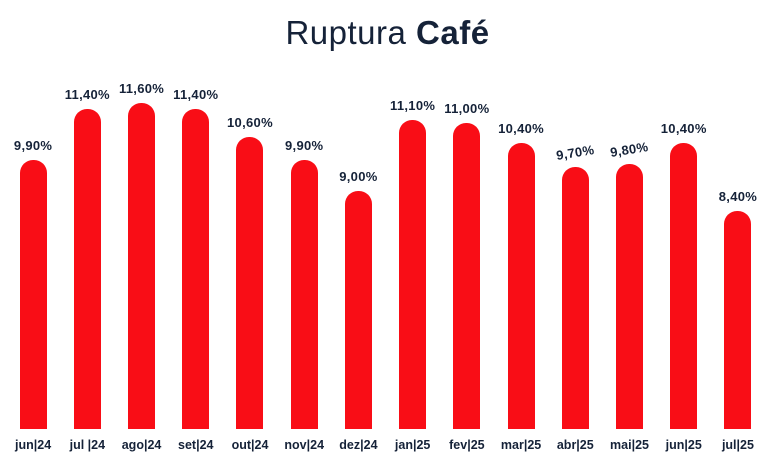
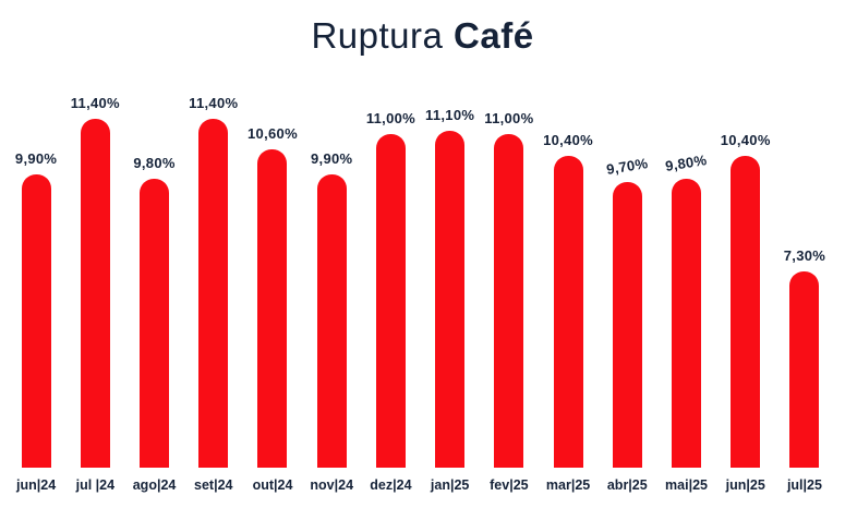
ago|24: 11,60% -> 9,80%
dez|24: 9,00% -> 11,00%
jul|25: 8,40% -> 7,30%
